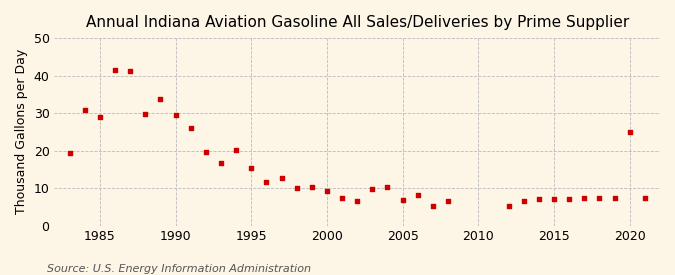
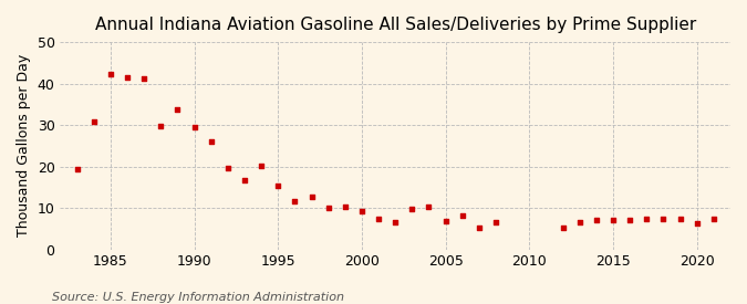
1985: 29.0 -> 42.3
2020: 25.0 -> 6.2
